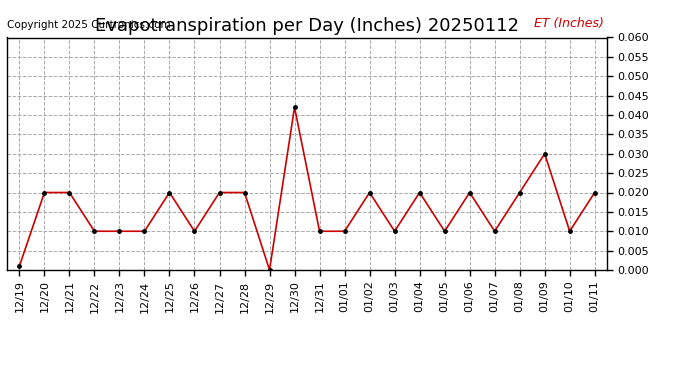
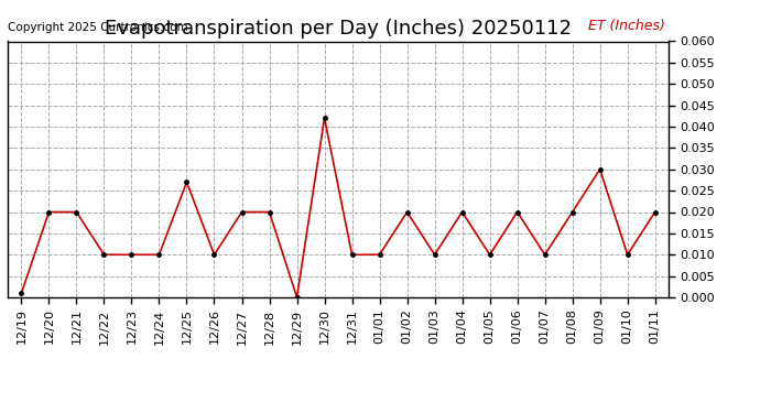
12/25: 0.020 -> 0.027
